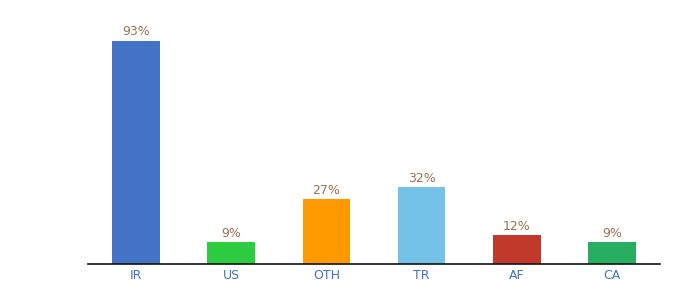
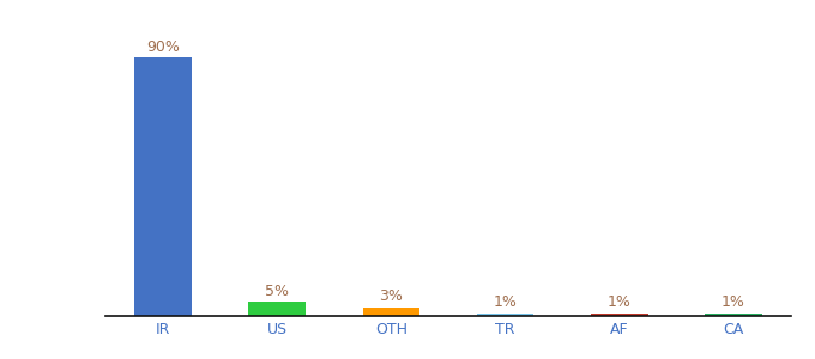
IR: 93% -> 90%
US: 9% -> 5%
OTH: 27% -> 3%
TR: 32% -> 1%
AF: 12% -> 1%
CA: 9% -> 1%
